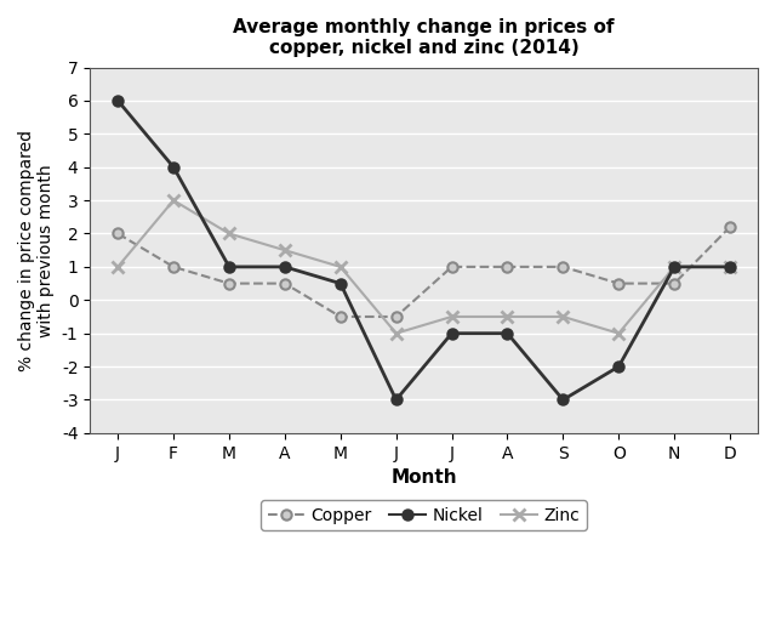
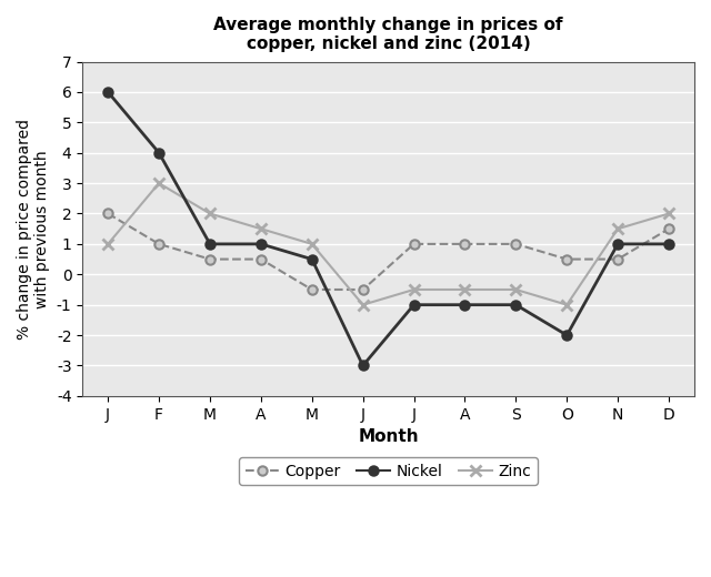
Nickel/S: -3.0 -> -1.0
Zinc/N: 1.0 -> 1.5
Copper/D: 2.2 -> 1.5
Zinc/D: 1.0 -> 2.0
